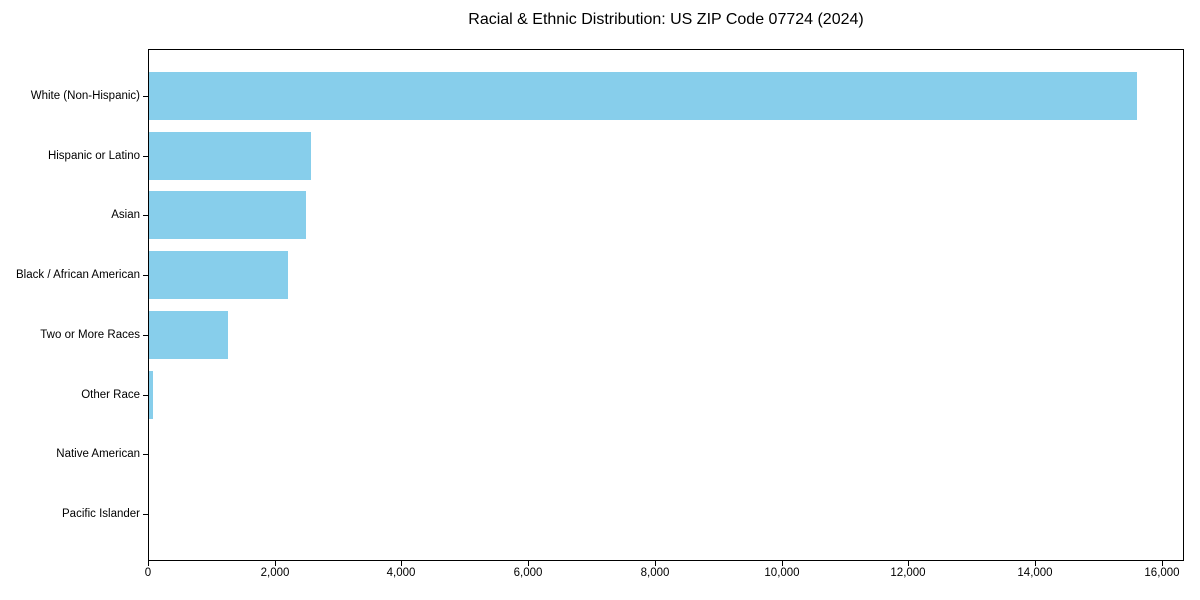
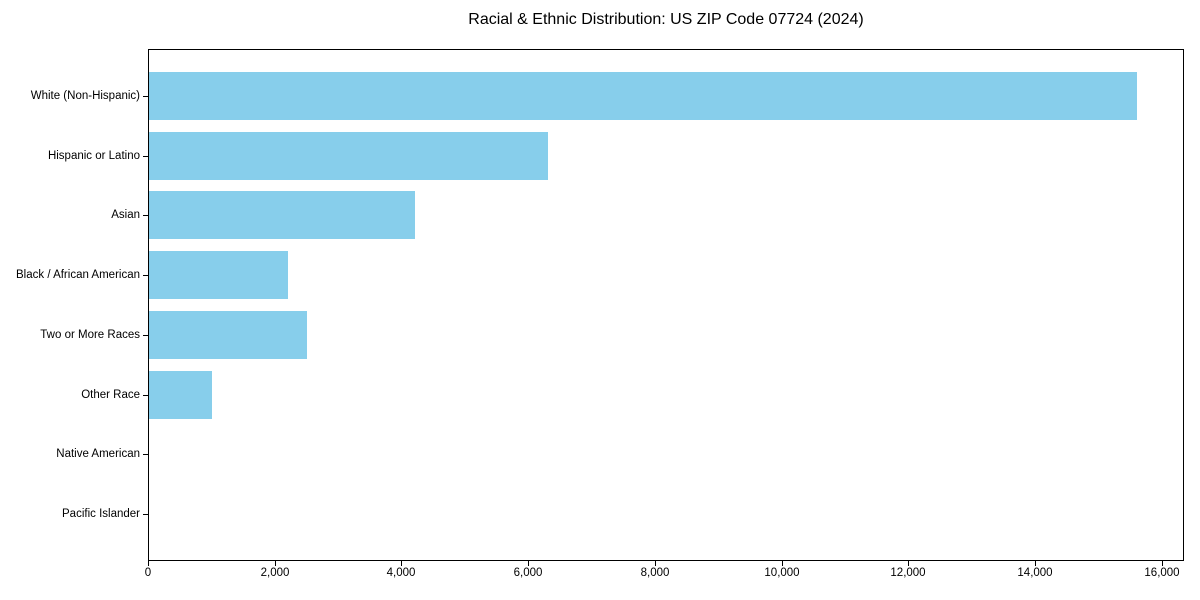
Hispanic or Latino: 2600 -> 6300
Asian: 2500 -> 4200
Two or More Races: 1200 -> 2500
Other Race: 100 -> 1000
